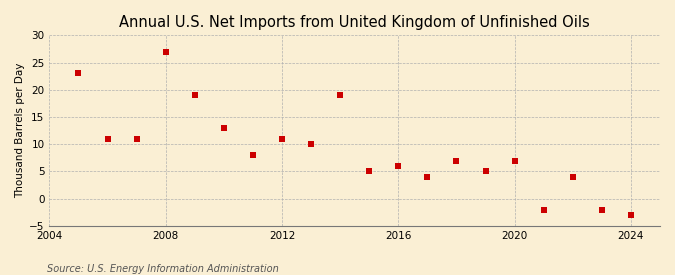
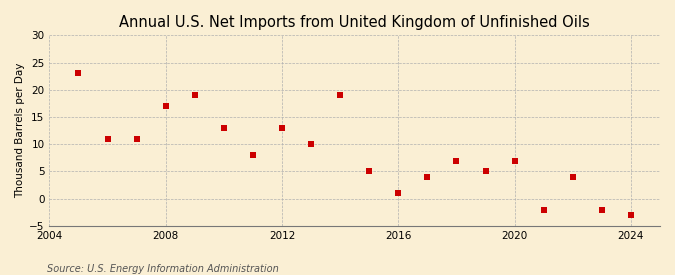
2008: 27 -> 17
2012: 11 -> 13
2016: 6 -> 1
